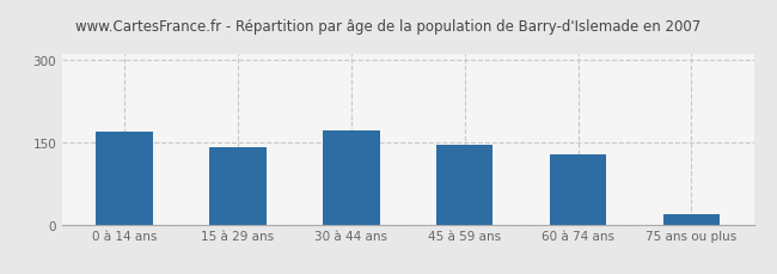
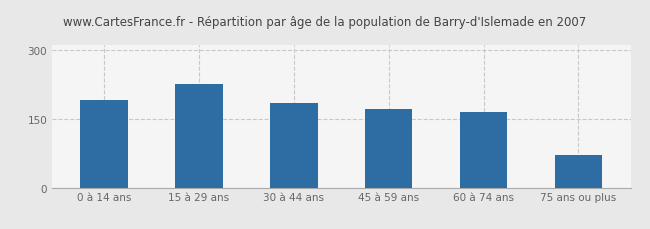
0 à 14 ans: 168 -> 190
15 à 29 ans: 140 -> 225
30 à 44 ans: 170 -> 185
45 à 59 ans: 145 -> 170
60 à 74 ans: 128 -> 165
75 ans ou plus: 18 -> 70
